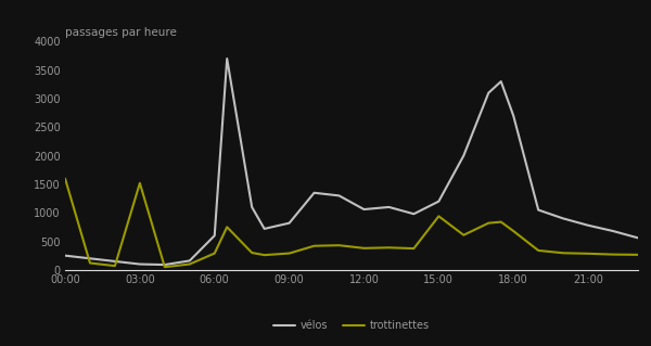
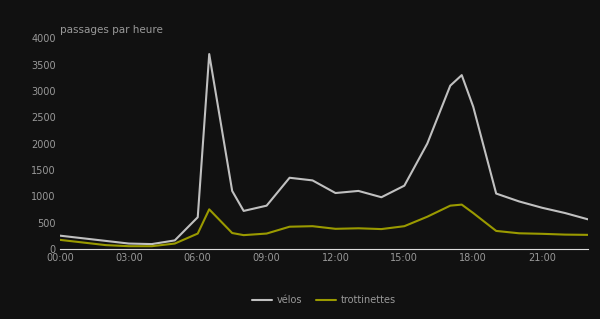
trottinettes/00:00: 1600 -> 170
trottinettes/03:00: 1520 -> 50
trottinettes/15:00: 940 -> 430
